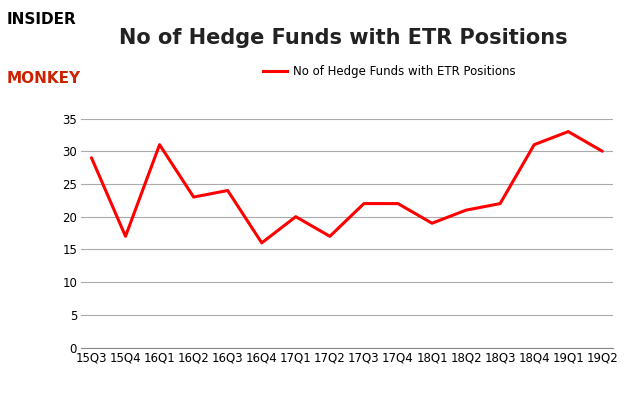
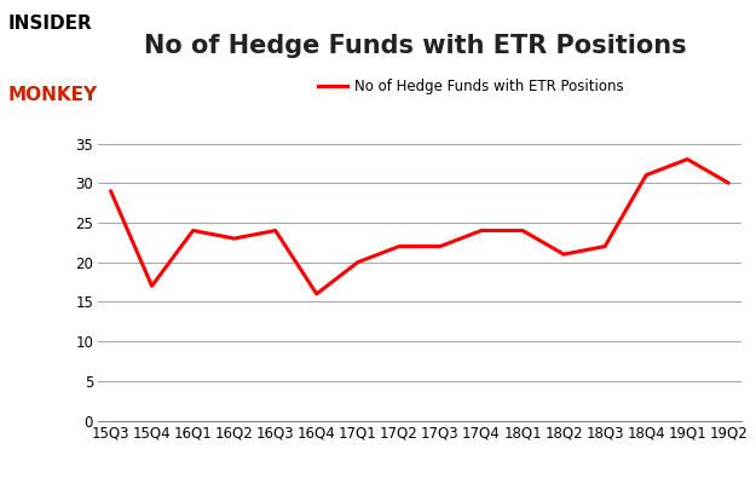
16Q1: 31 -> 24
17Q2: 17 -> 22
17Q4: 22 -> 24
18Q1: 19 -> 24
